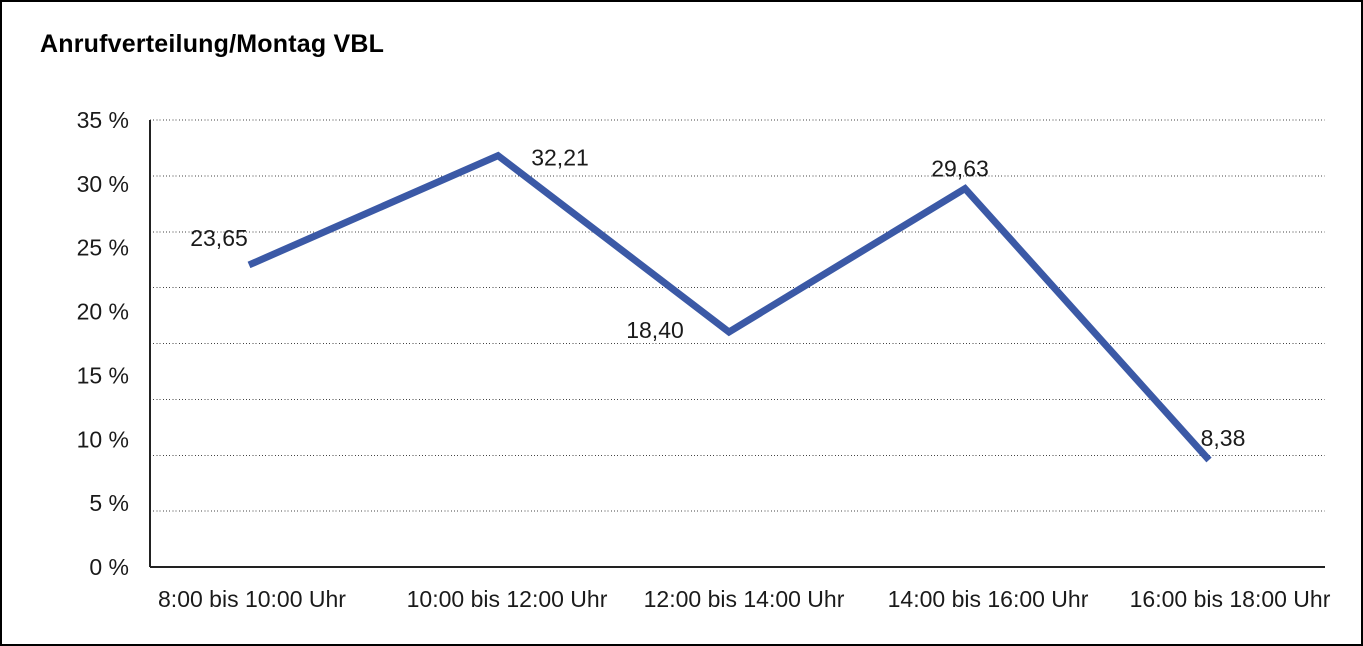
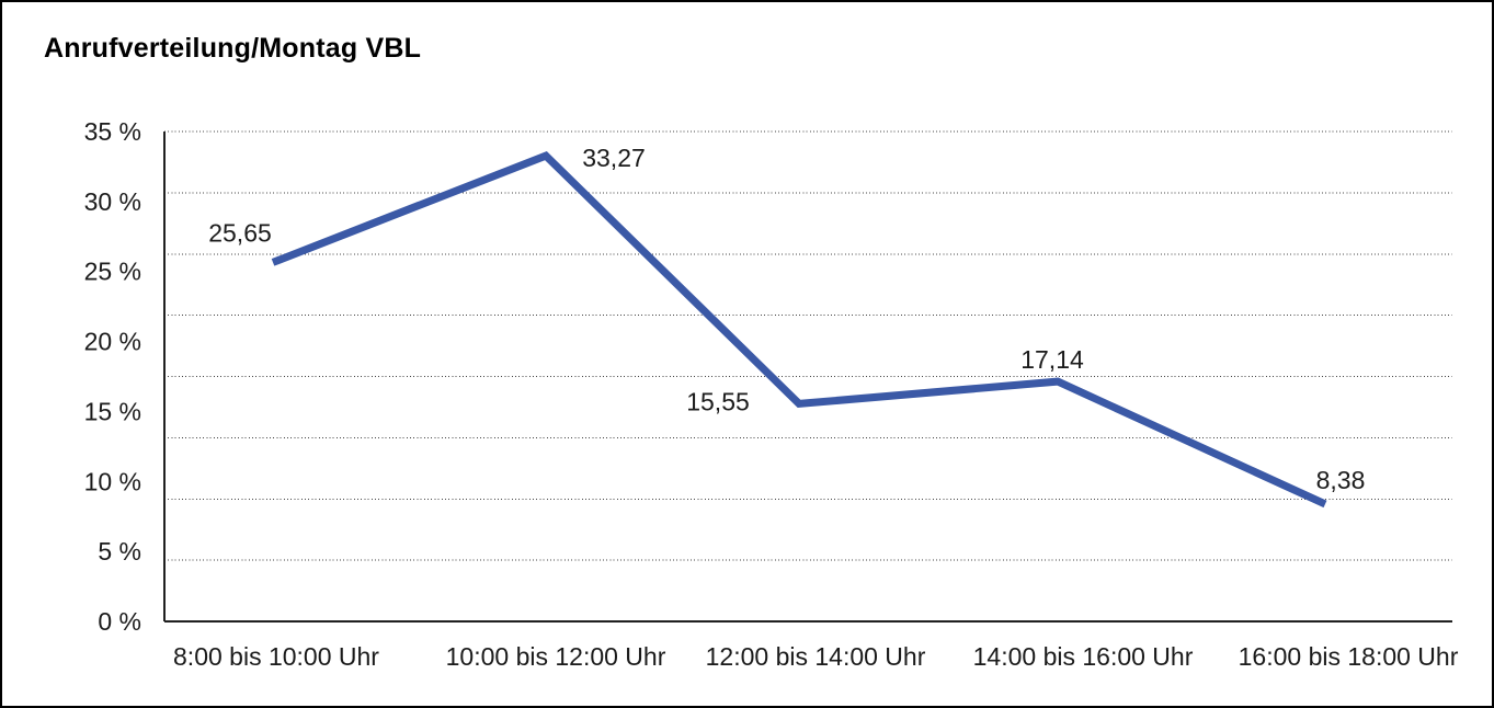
8:00 bis 10:00 Uhr: 23,65 -> 25,65
10:00 bis 12:00 Uhr: 32,21 -> 33,27
12:00 bis 14:00 Uhr: 18,40 -> 15,55
14:00 bis 16:00 Uhr: 29,63 -> 17,14
